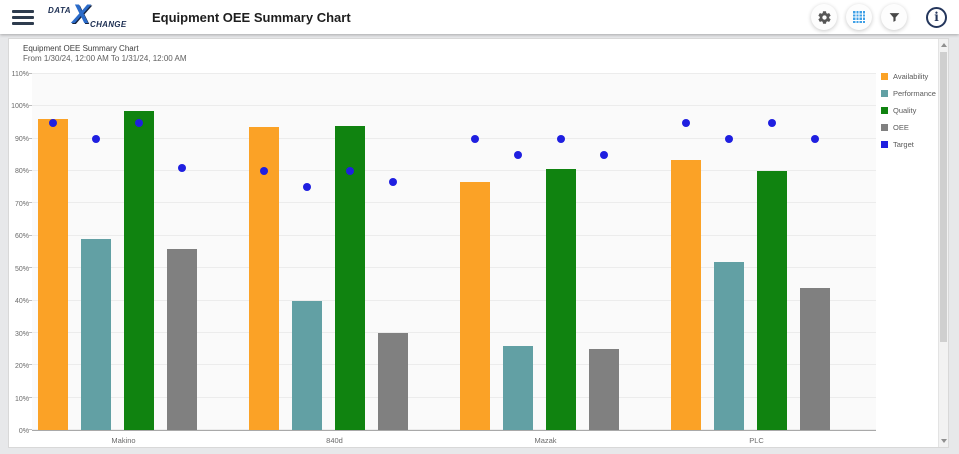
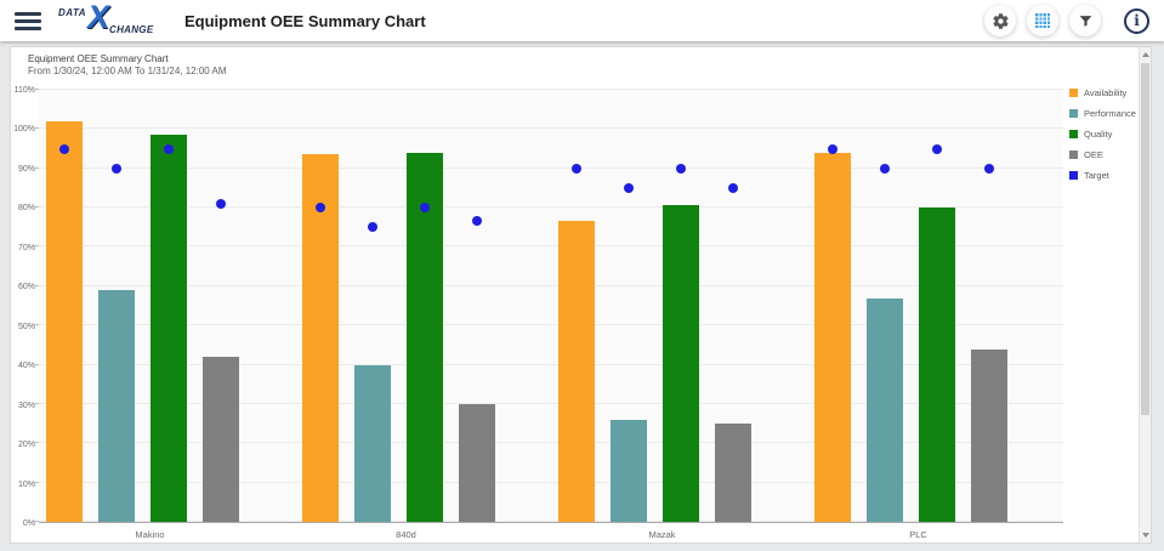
Availability/Makino: 96% -> 102%
OEE/Makino: 56% -> 42%
Availability/PLC: 84% -> 94%
Performance/PLC: 52% -> 57%
